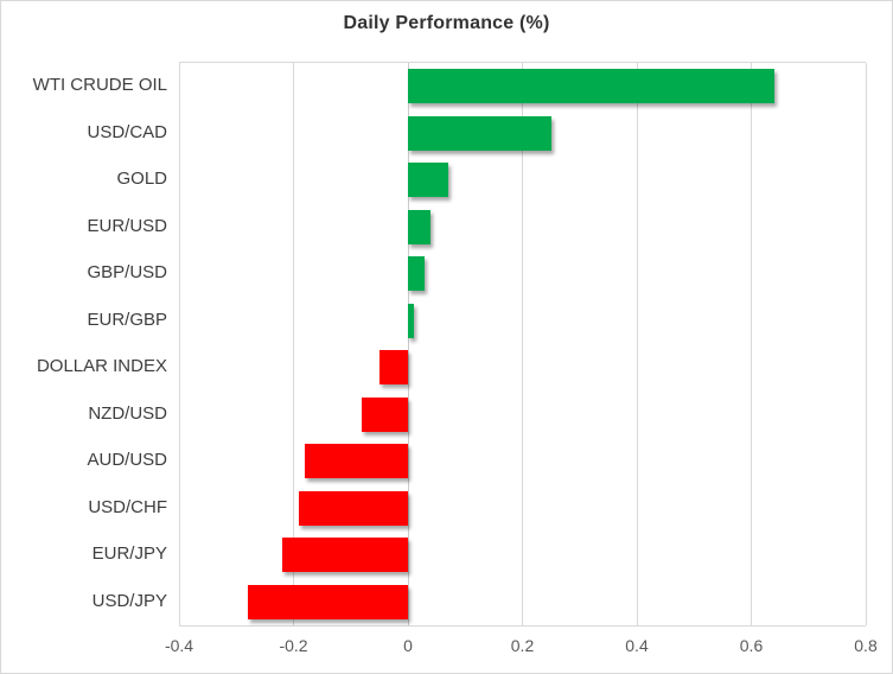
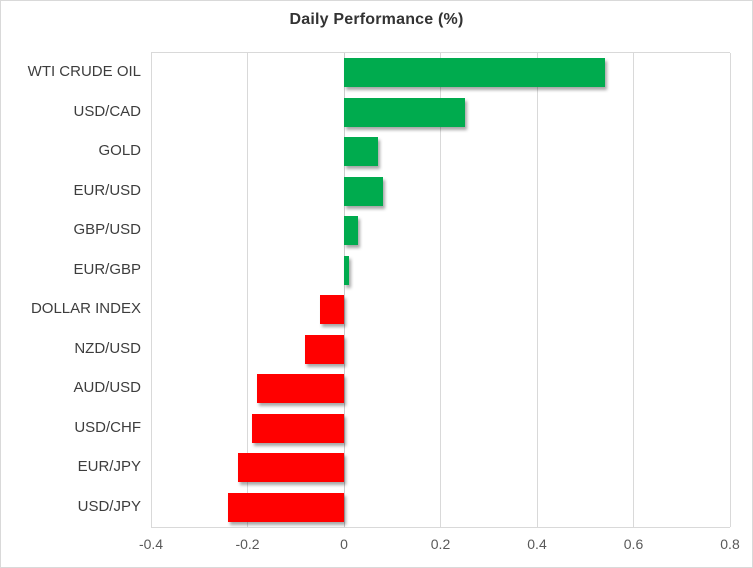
WTI CRUDE OIL: 0.64 -> 0.54
EUR/USD: 0.04 -> 0.08
USD/JPY: -0.28 -> -0.24
